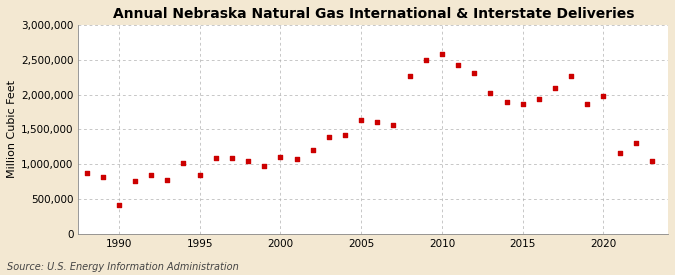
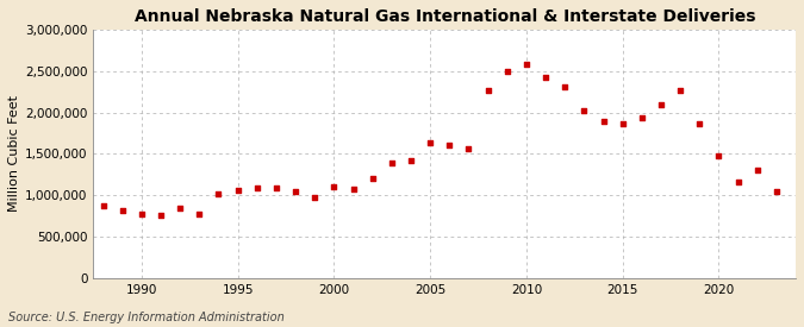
1990: 420,000 -> 770,000
1995: 840,000 -> 1,060,000
2020: 1,980,000 -> 1,480,000
